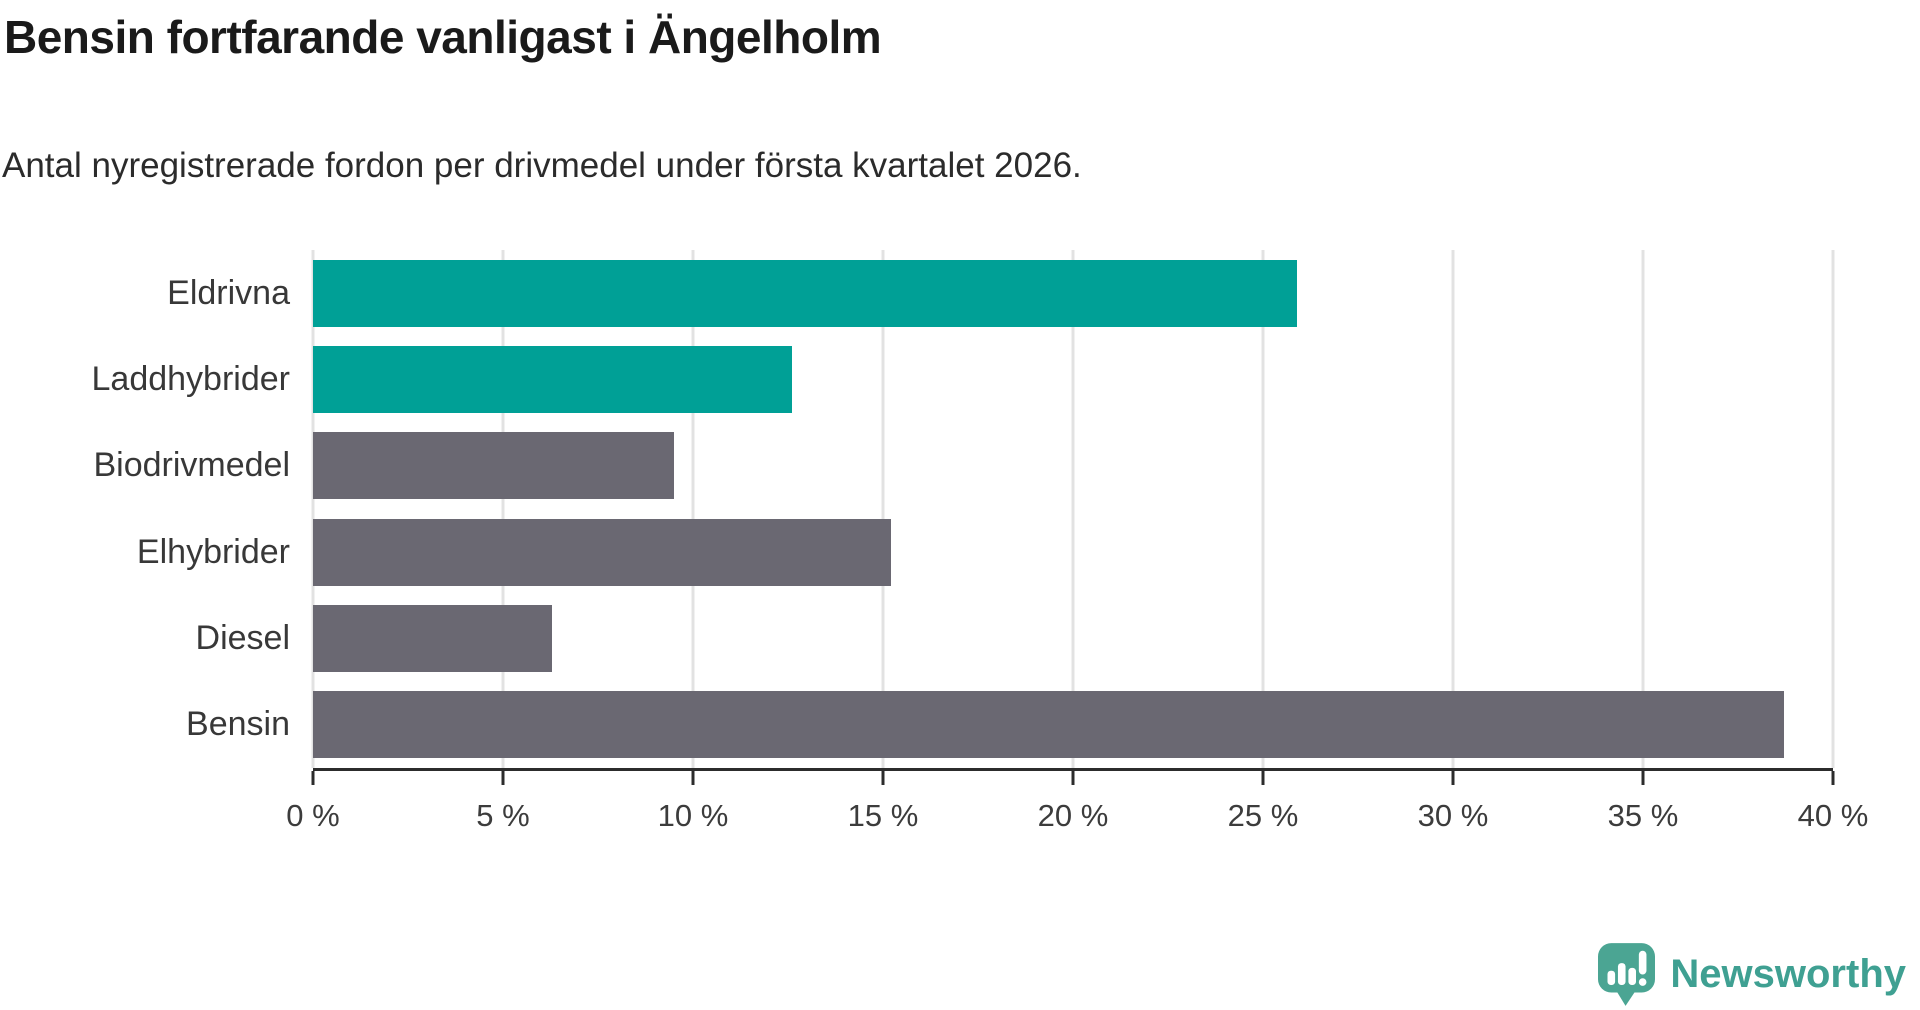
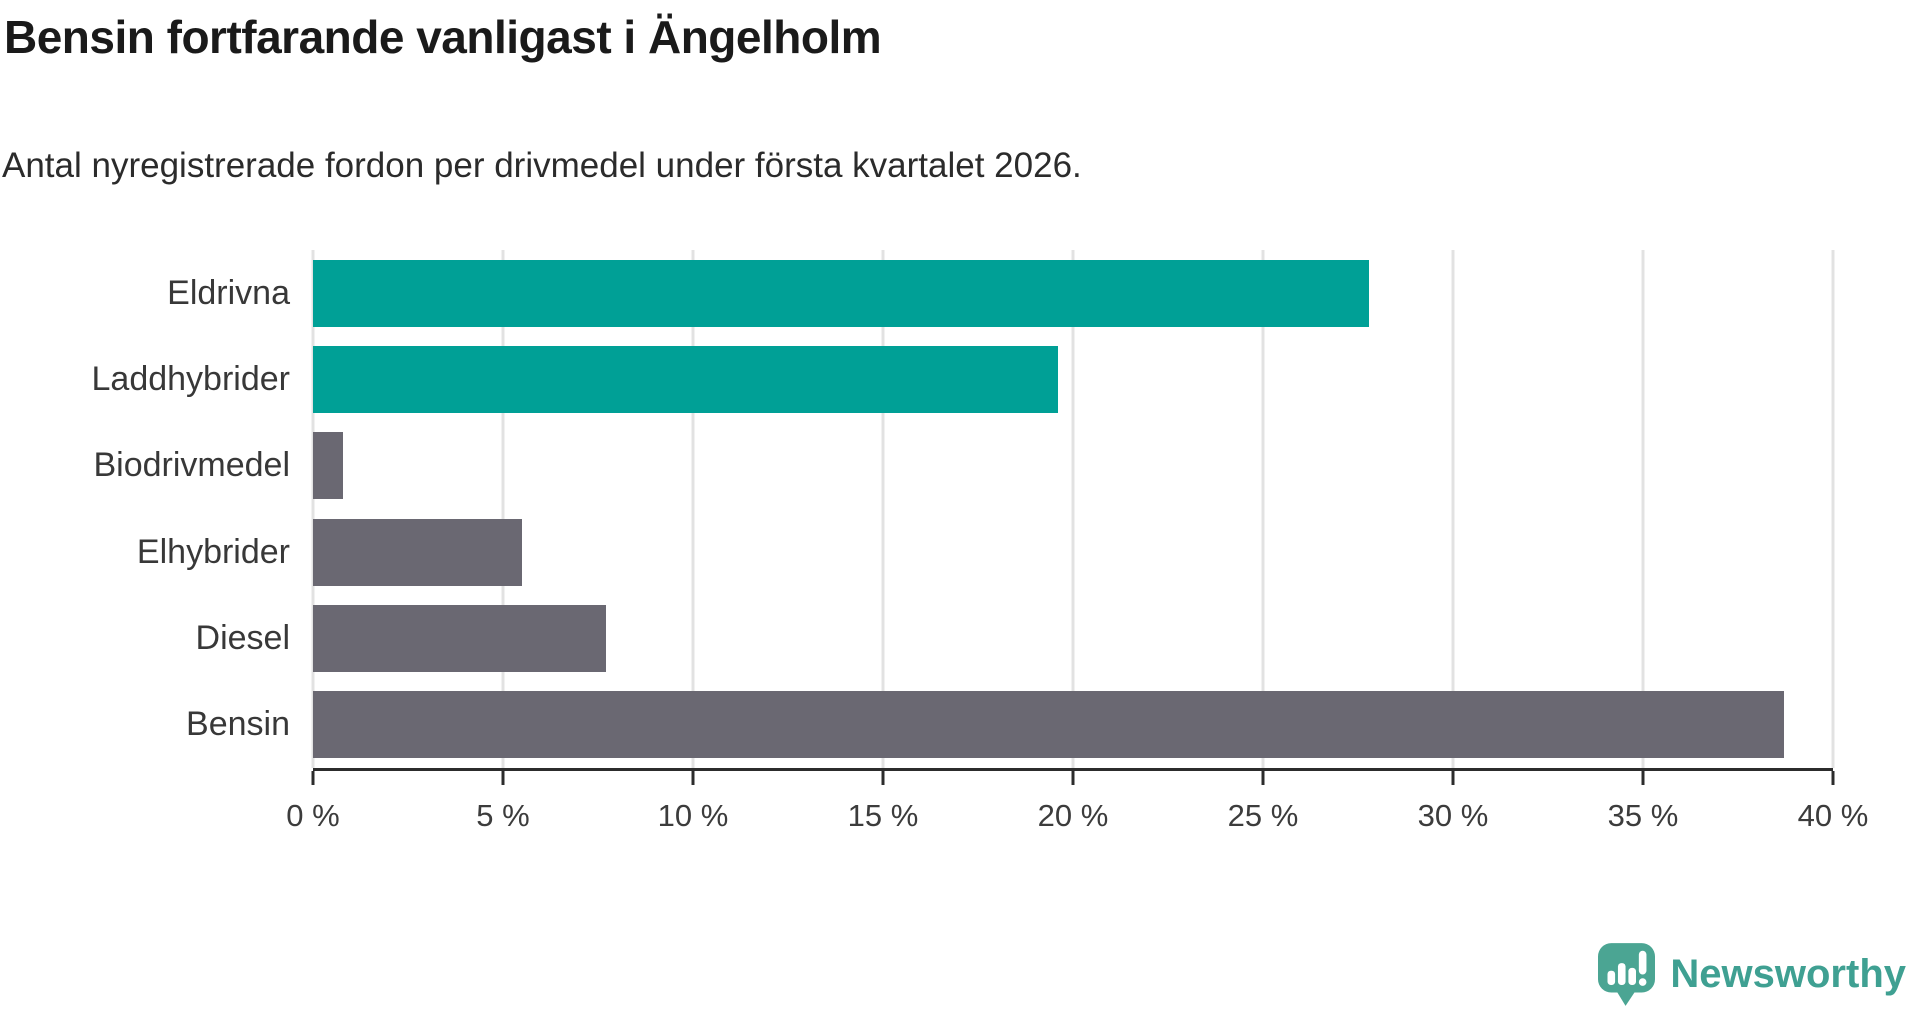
Eldrivna: 25.9% -> 27.8%
Laddhybrider: 12.6% -> 19.6%
Biodrivmedel: 9.5% -> 0.8%
Elhybrider: 15.2% -> 5.5%
Diesel: 6.3% -> 7.7%
